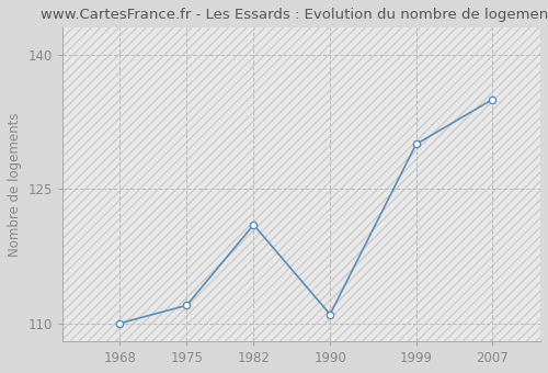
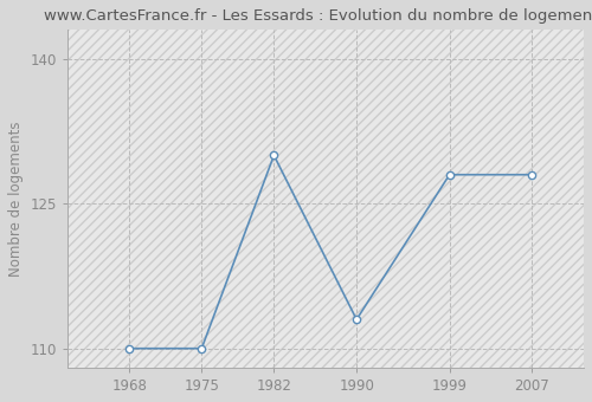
1975: 112 -> 110
1982: 121 -> 130
1990: 111 -> 113
1999: 130 -> 128
2007: 135 -> 128
